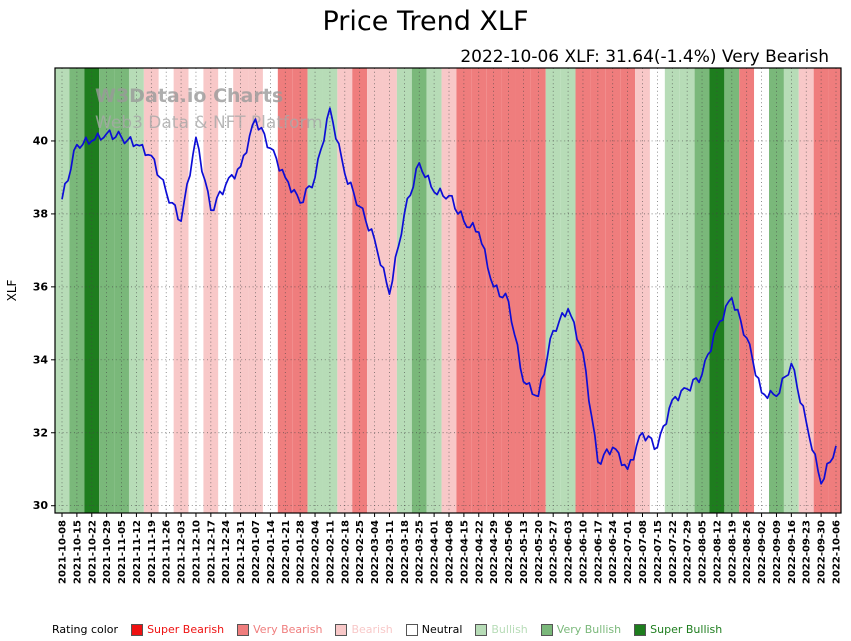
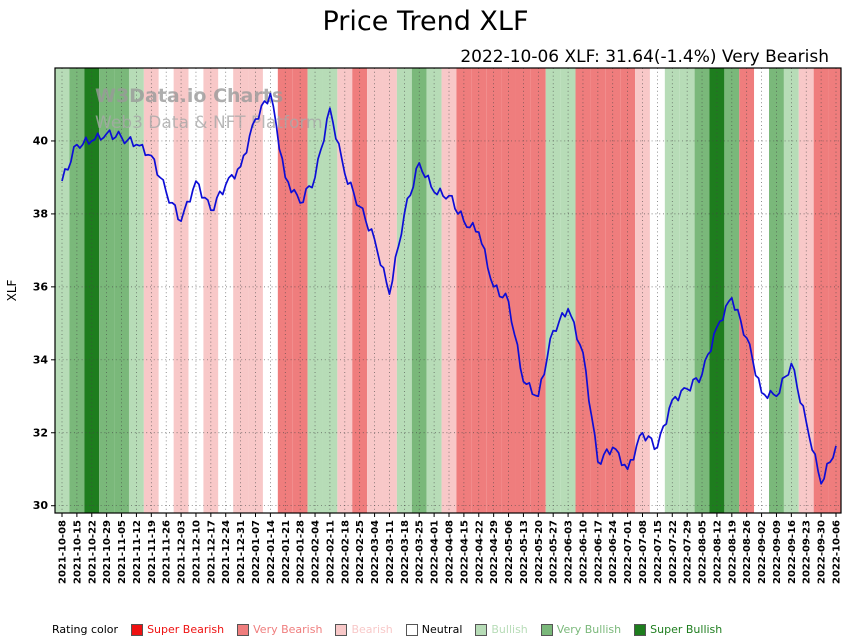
2021-10-08: 38.4 -> 38.9
2021-12-10: 40.1 -> 38.9
2022-01-14: 39.8 -> 41.3
